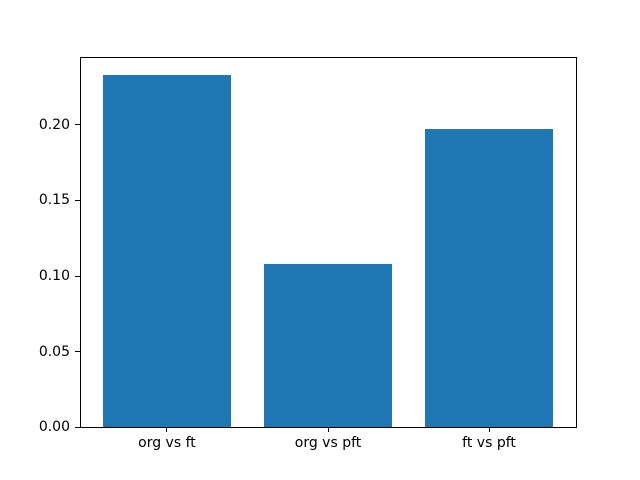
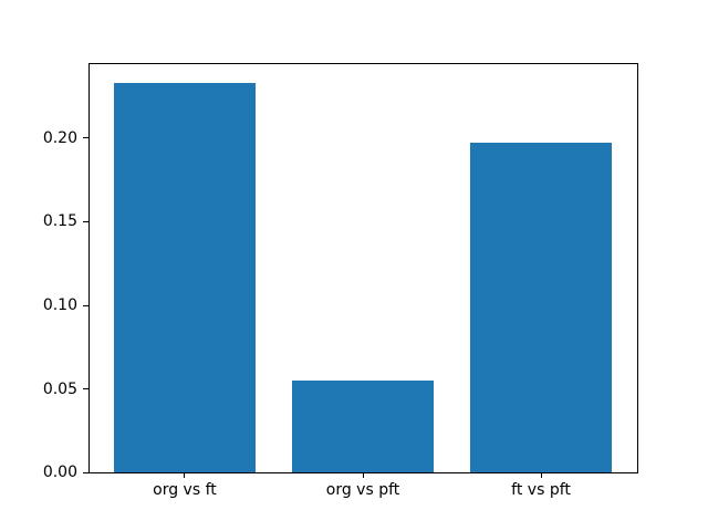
org vs pft: 0.108 -> 0.055
